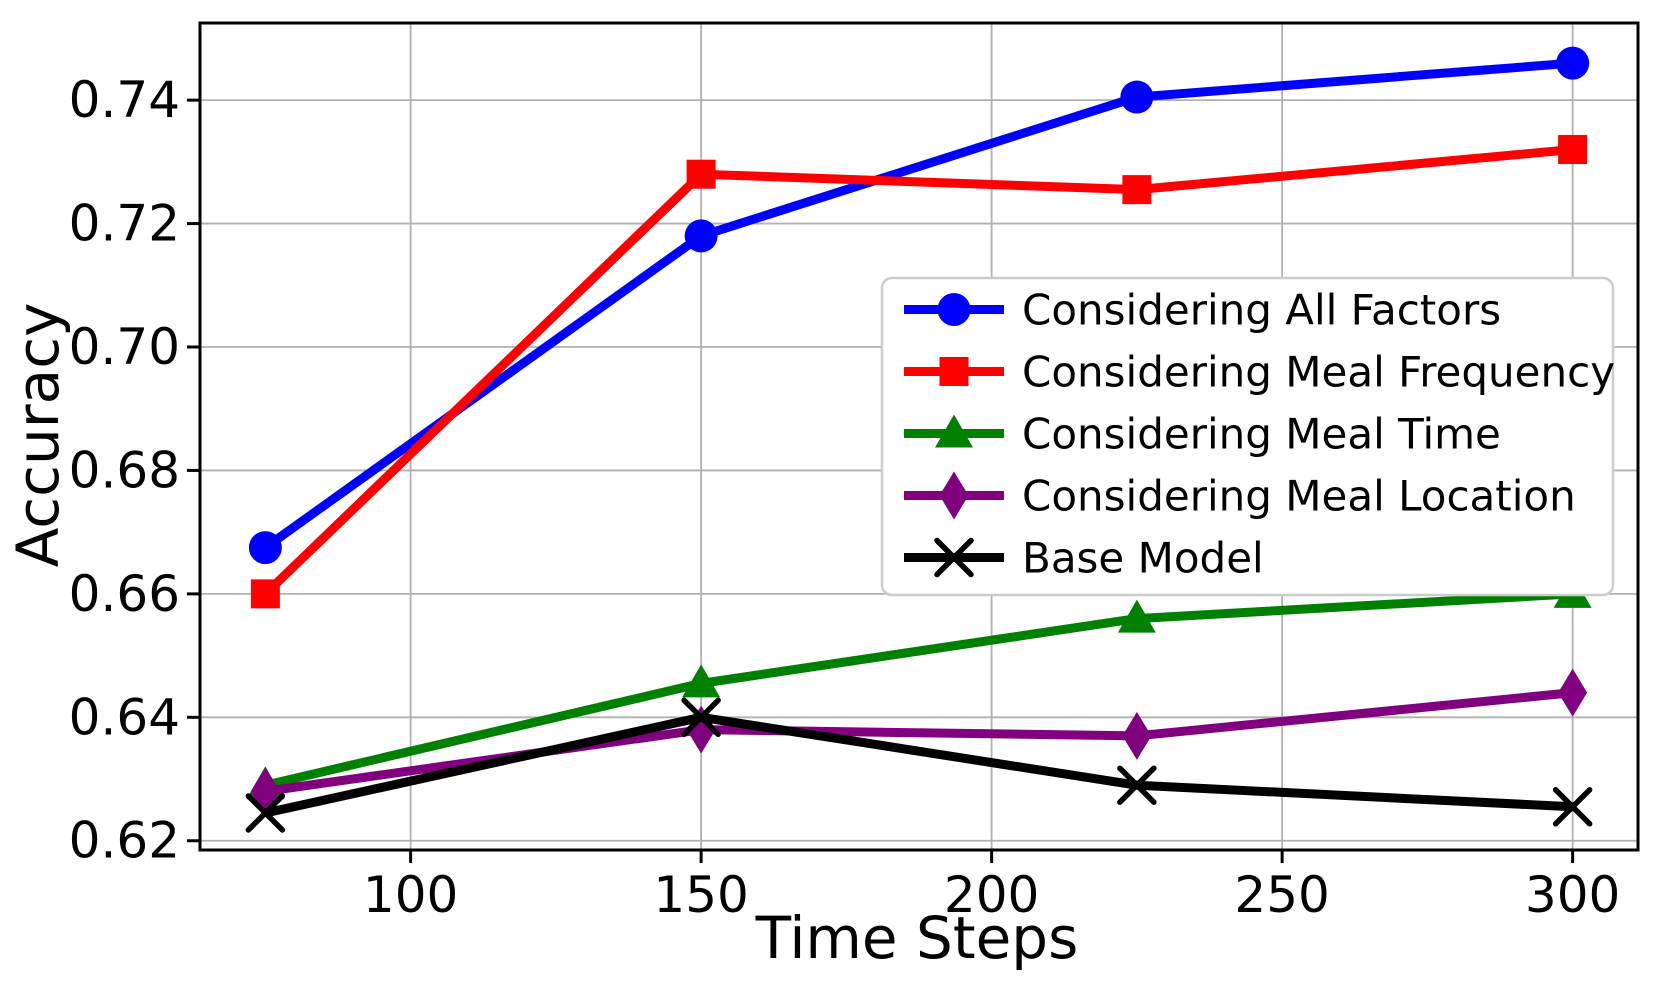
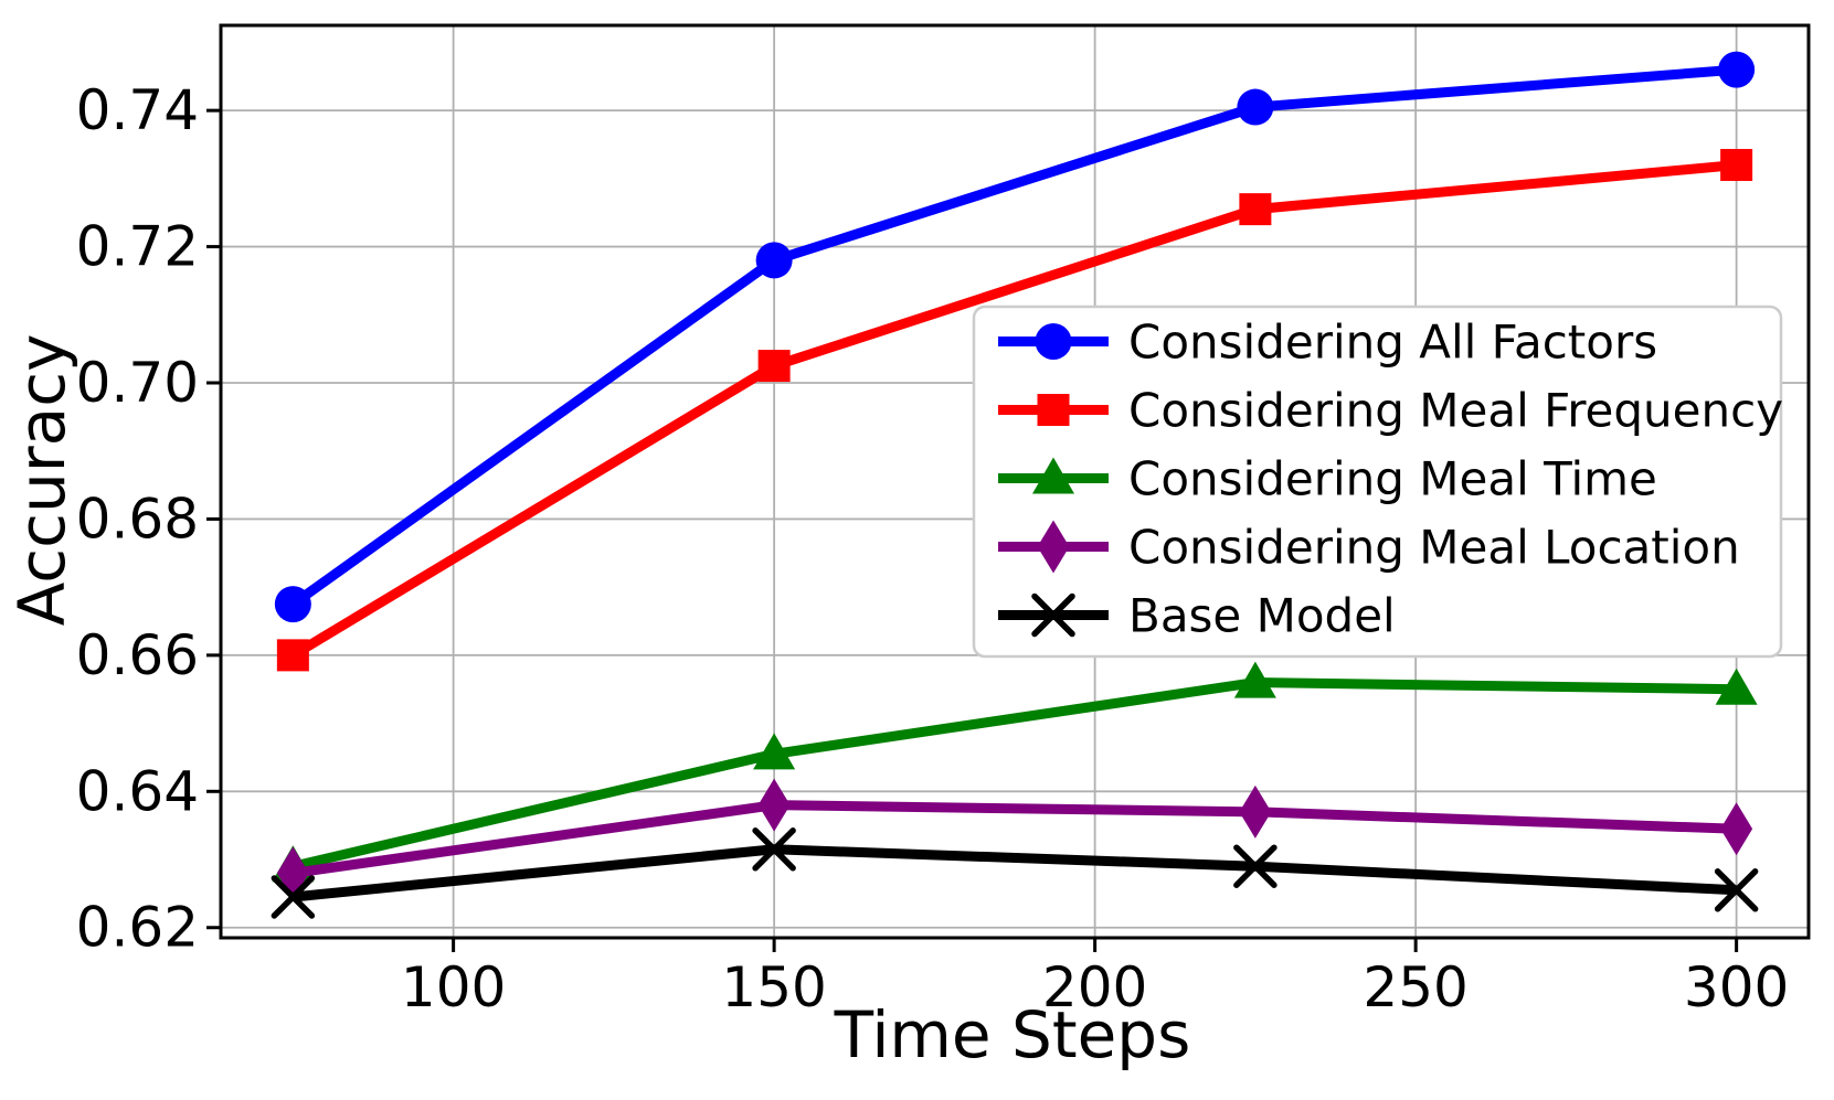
Considering Meal Frequency/150: 0.728 -> 0.703
Base Model/150: 0.640 -> 0.631
Considering Meal Time/300: 0.660 -> 0.655
Considering Meal Location/300: 0.644 -> 0.634
